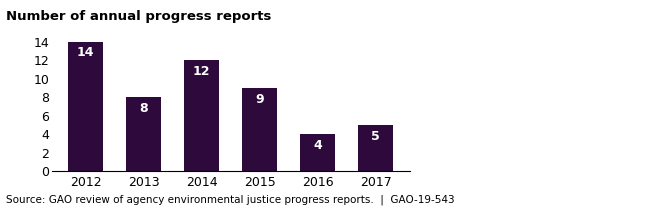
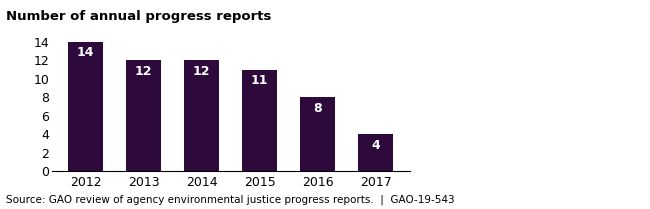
2013: 8 -> 12
2015: 9 -> 11
2016: 4 -> 8
2017: 5 -> 4
